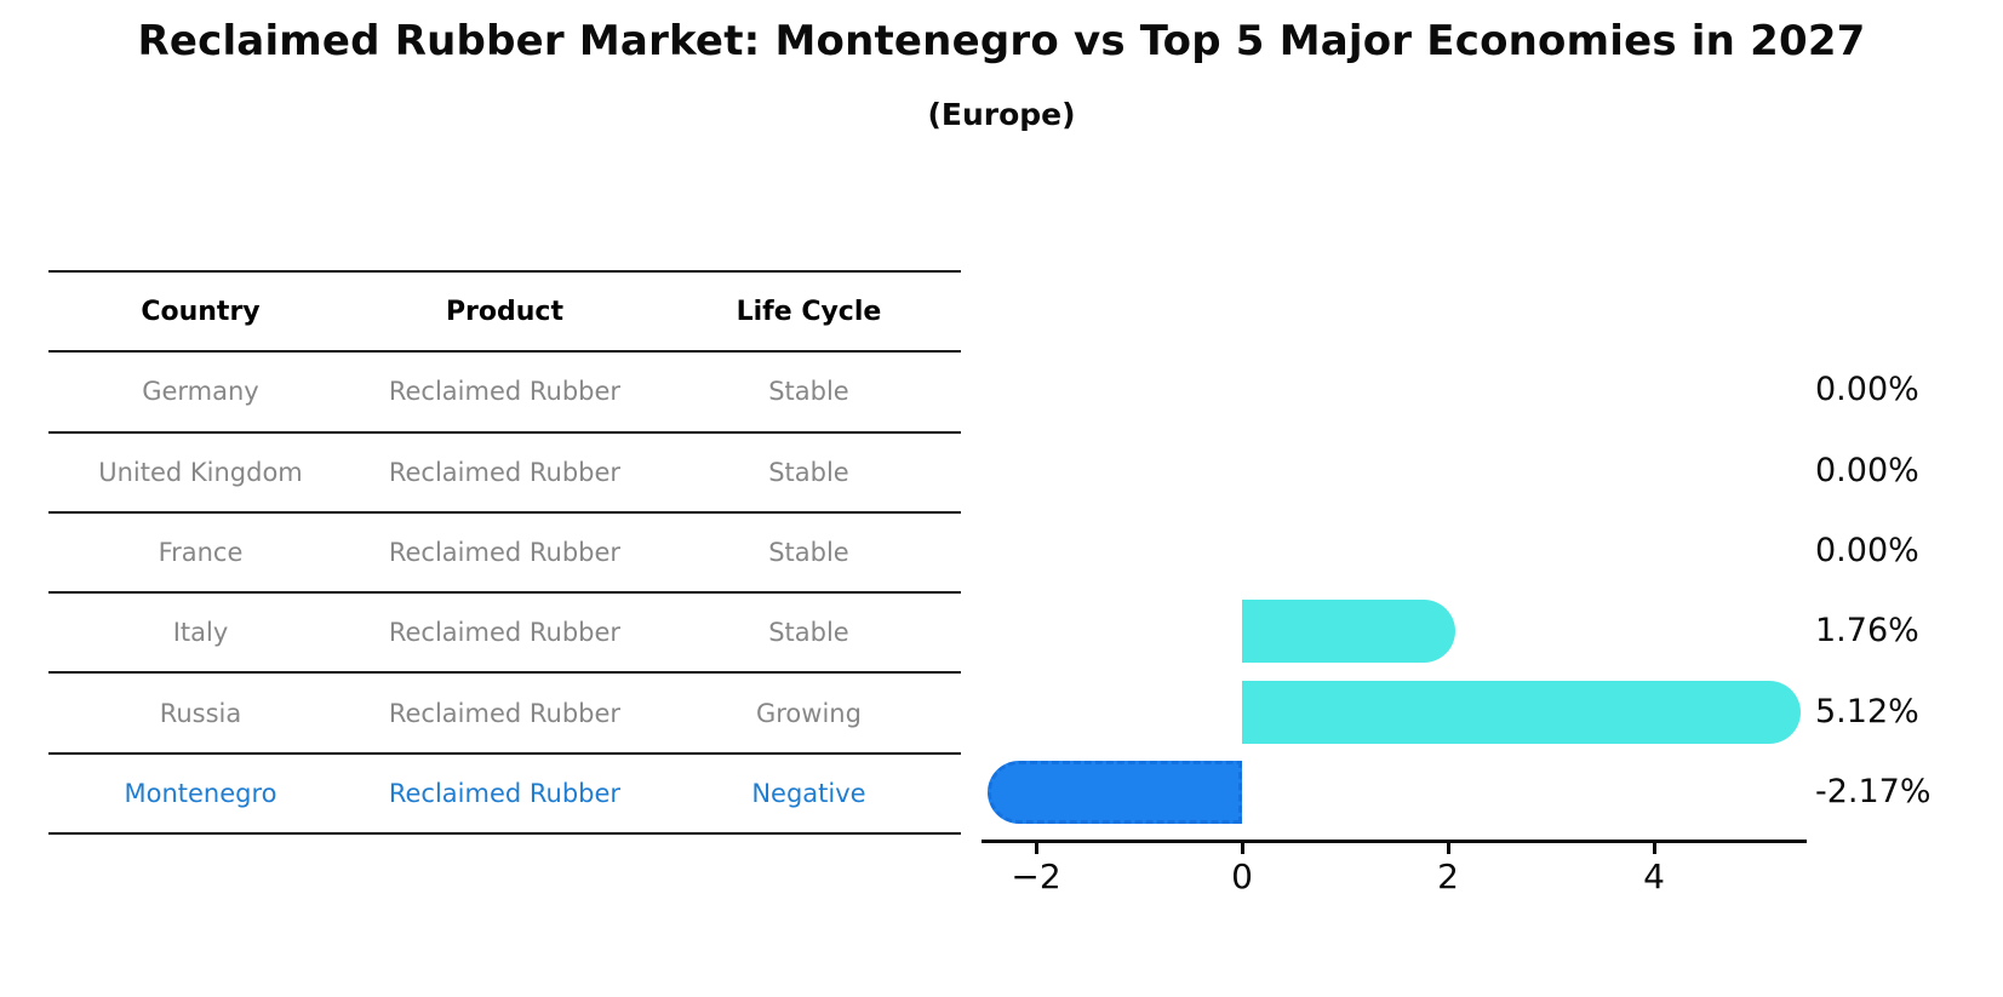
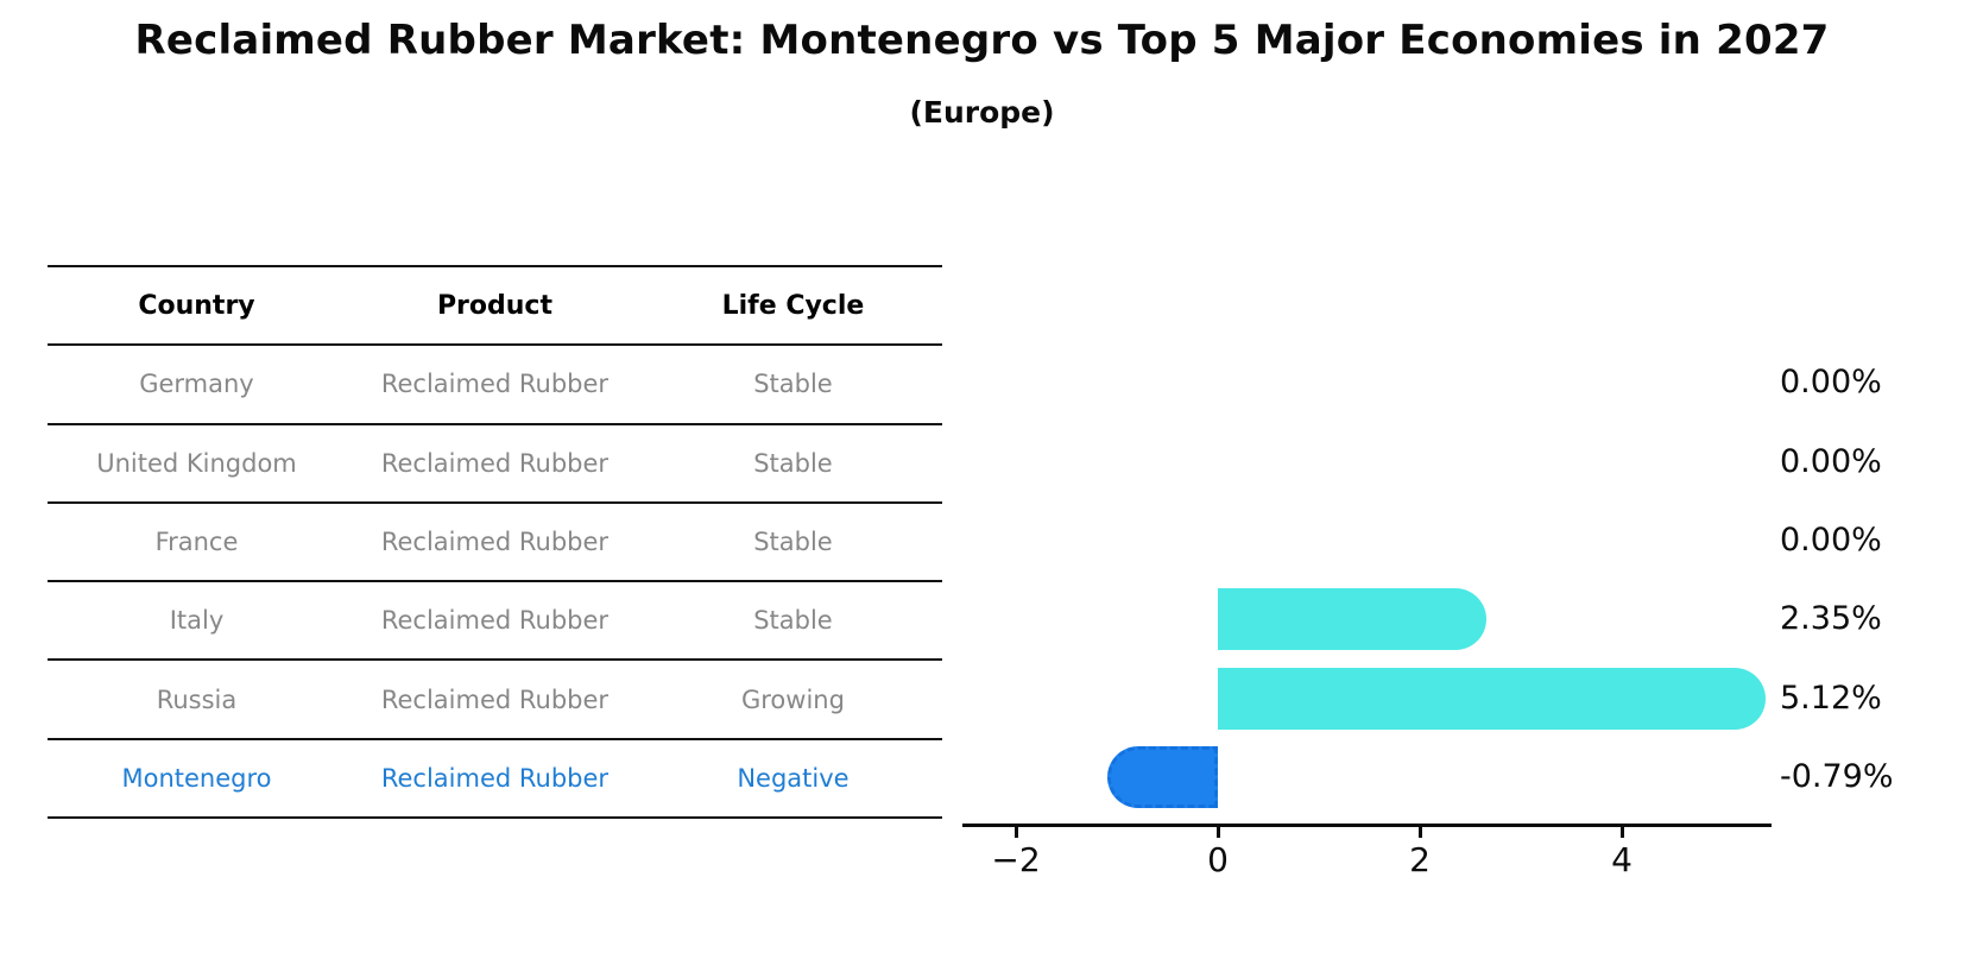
Italy: 1.76% -> 2.35%
Montenegro: -2.17% -> -0.79%
